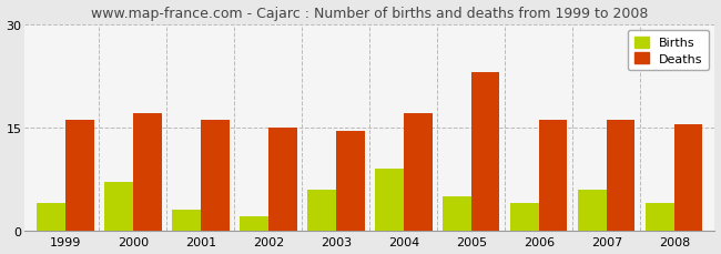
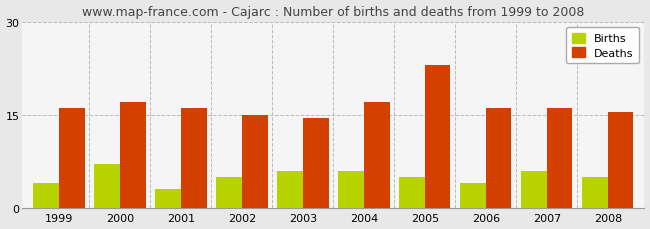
Births/2002: 2 -> 5
Births/2004: 9 -> 6
Births/2008: 4 -> 5
